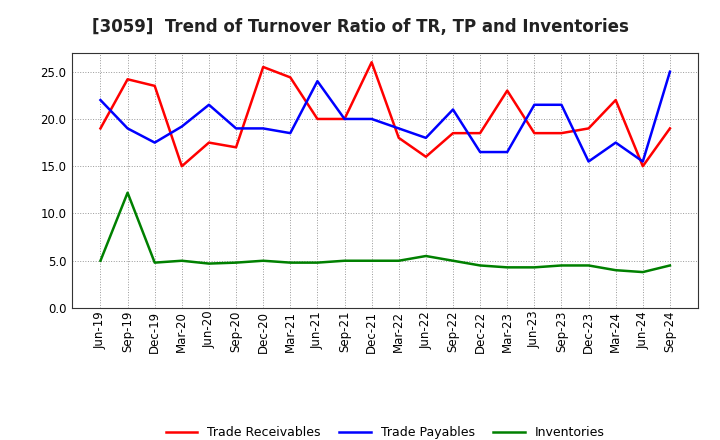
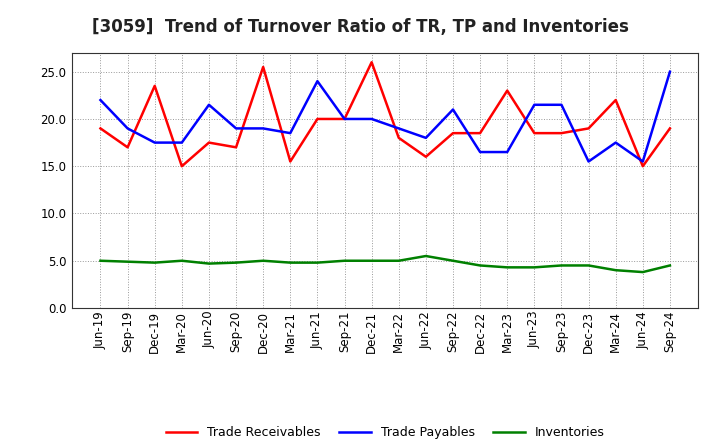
Trade Receivables/Sep-19: 24.2 -> 17.0
Inventories/Sep-19: 12.2 -> 4.9
Trade Payables/Mar-20: 19.2 -> 17.5
Trade Receivables/Mar-21: 24.4 -> 15.5
